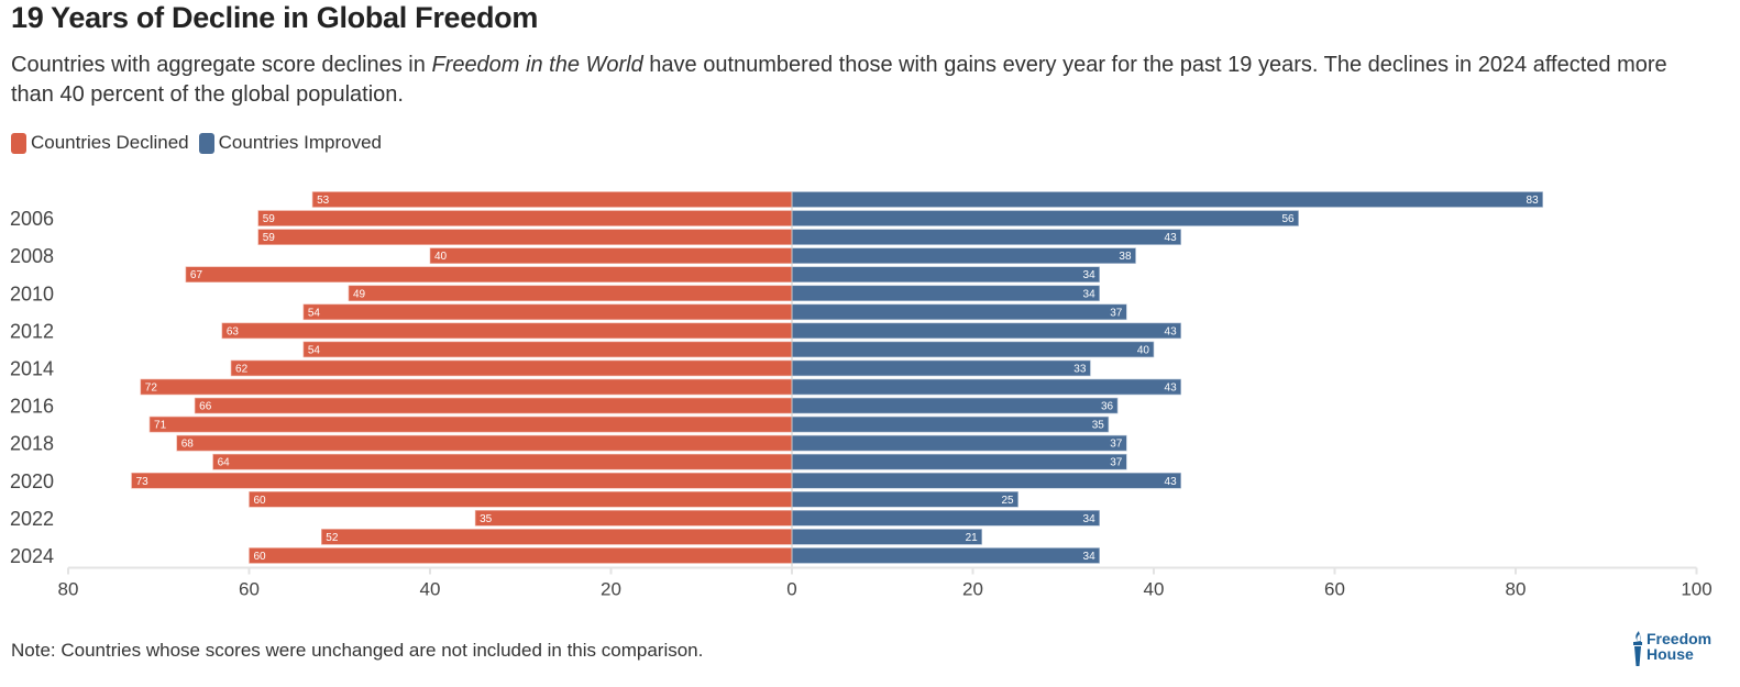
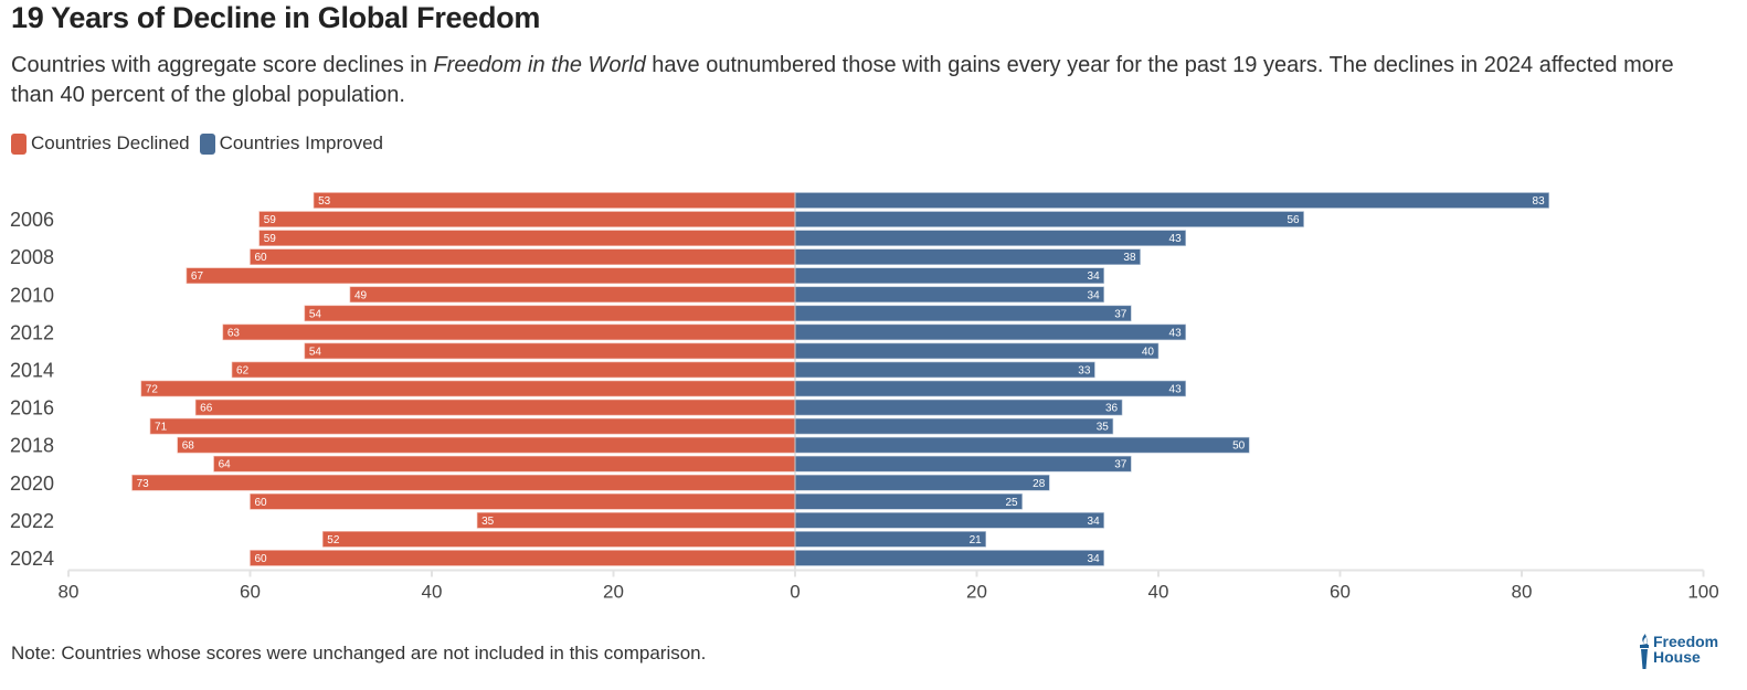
Countries Declined/2008: 40 -> 60
Countries Improved/2018: 37 -> 50
Countries Improved/2020: 43 -> 28
